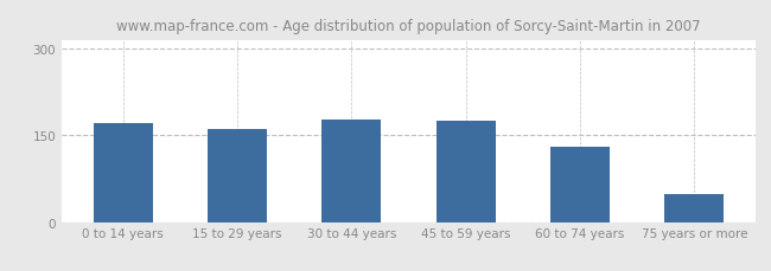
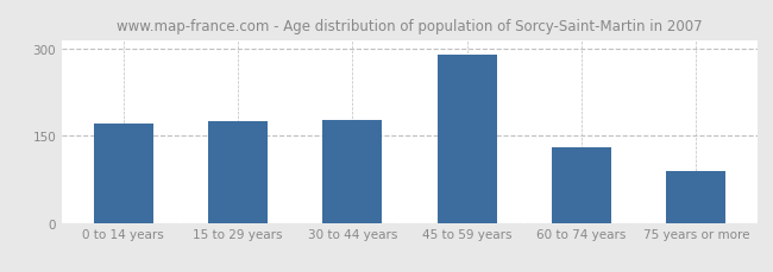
15 to 29 years: 160 -> 175
45 to 59 years: 174 -> 290
75 years or more: 48 -> 90
